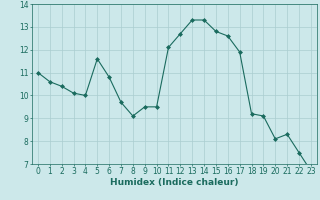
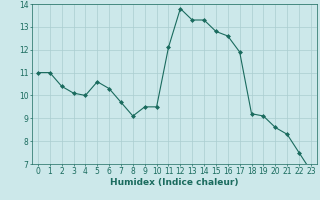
1: 10.6 -> 11.0
5: 11.6 -> 10.6
6: 10.8 -> 10.3
12: 12.7 -> 13.8
20: 8.1 -> 8.6
